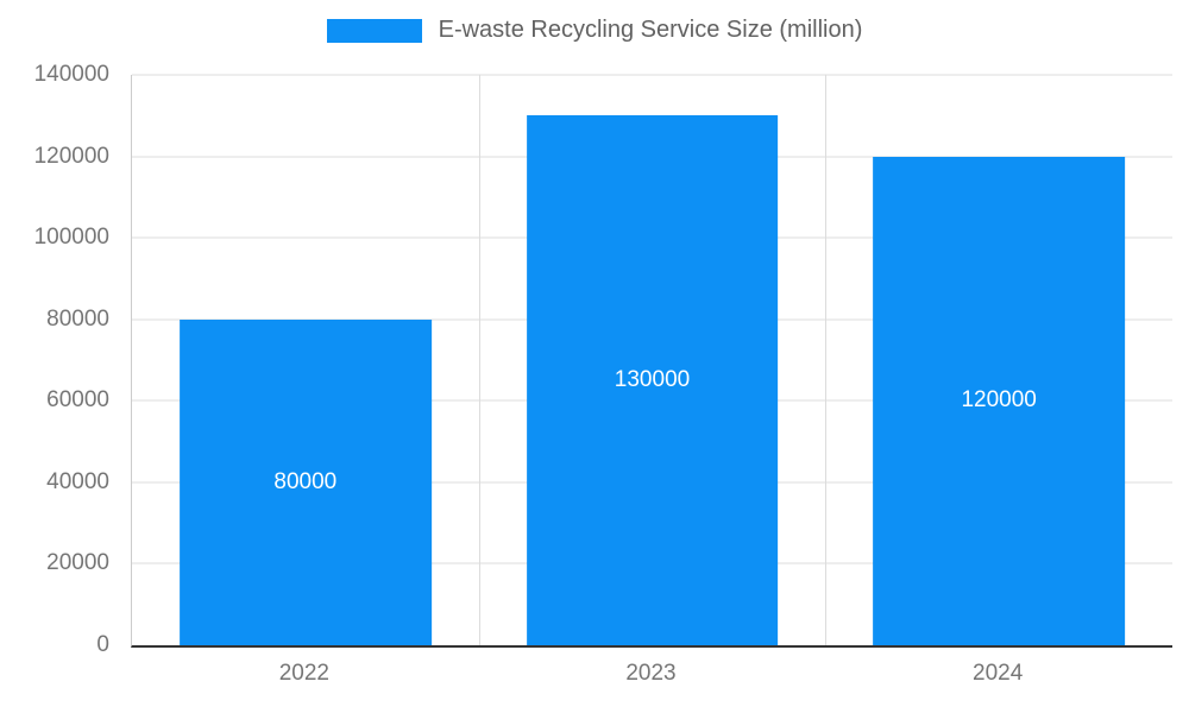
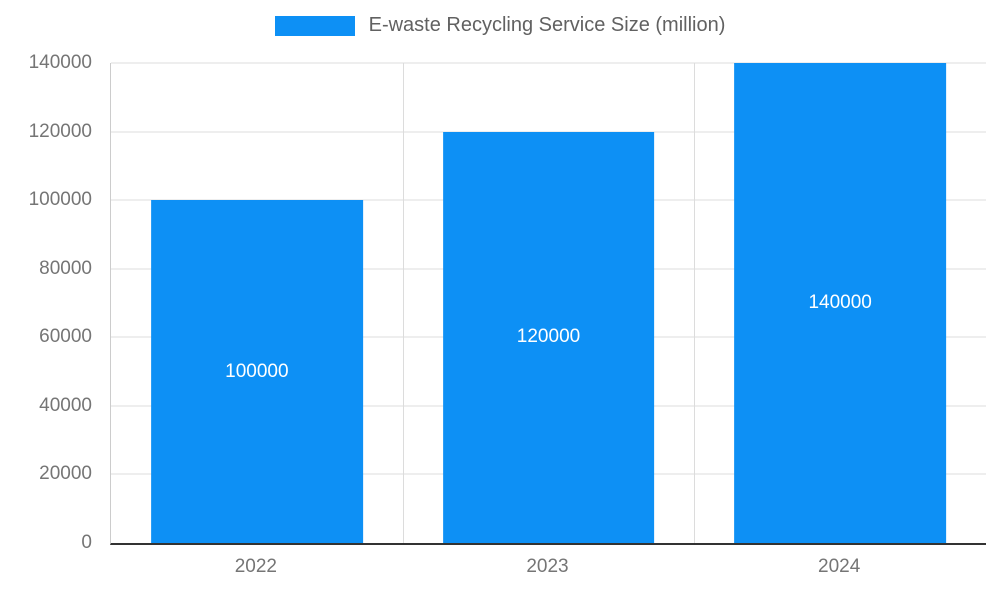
2022: 80000 -> 100000
2023: 130000 -> 120000
2024: 120000 -> 140000
